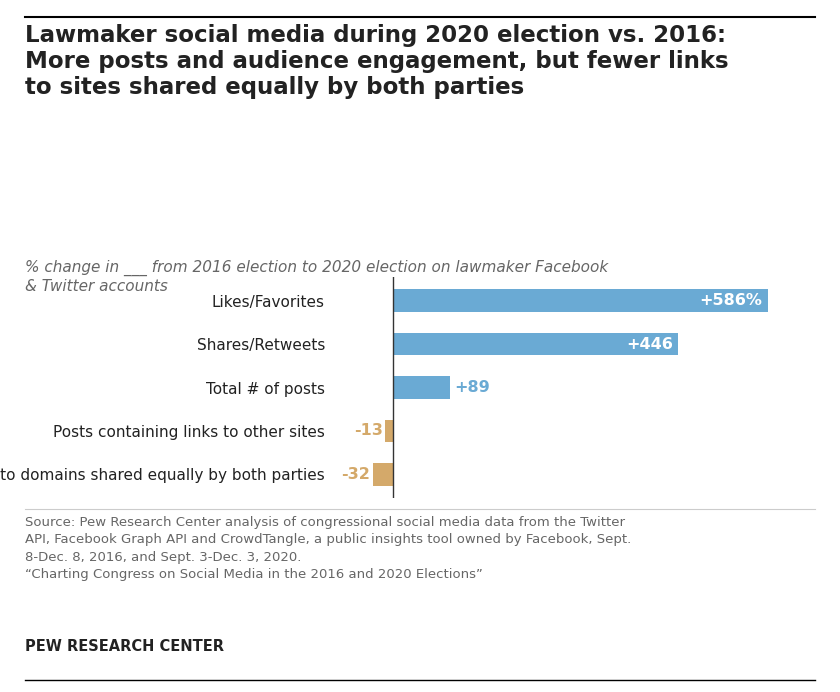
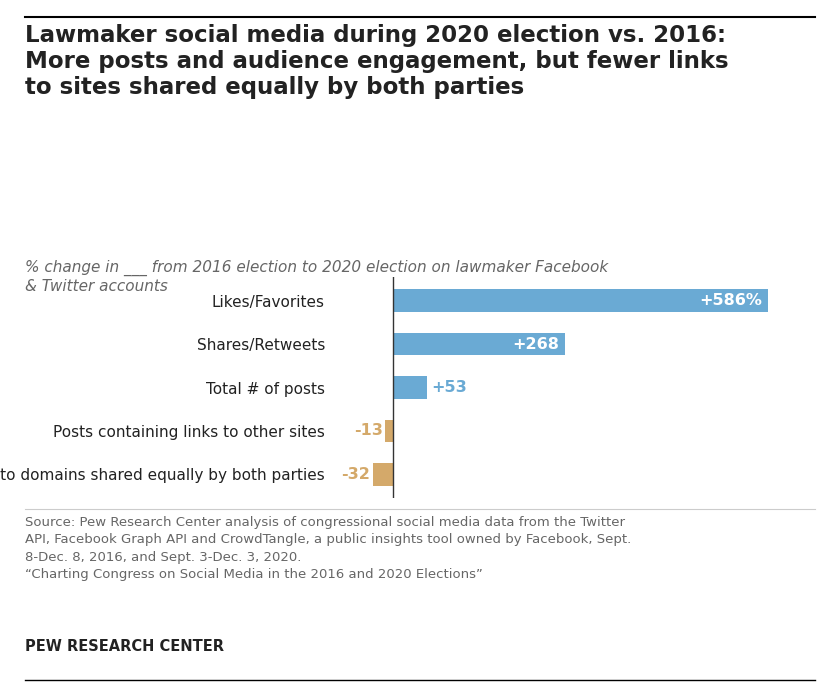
Shares/Retweets: +446 -> +268
Total # of posts: +89 -> +53
